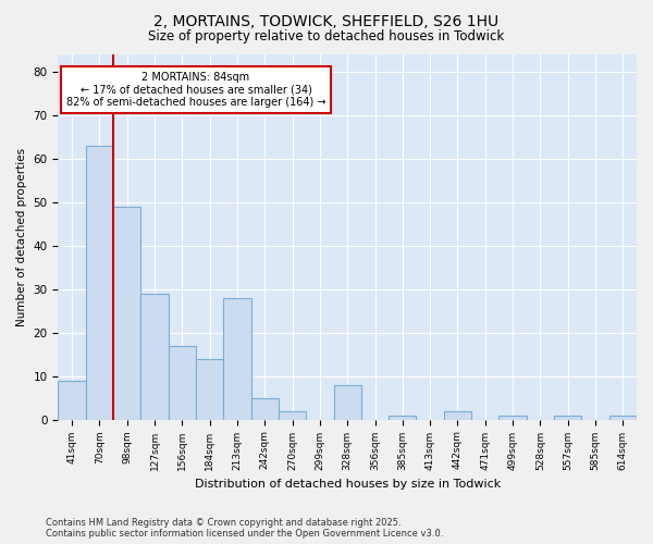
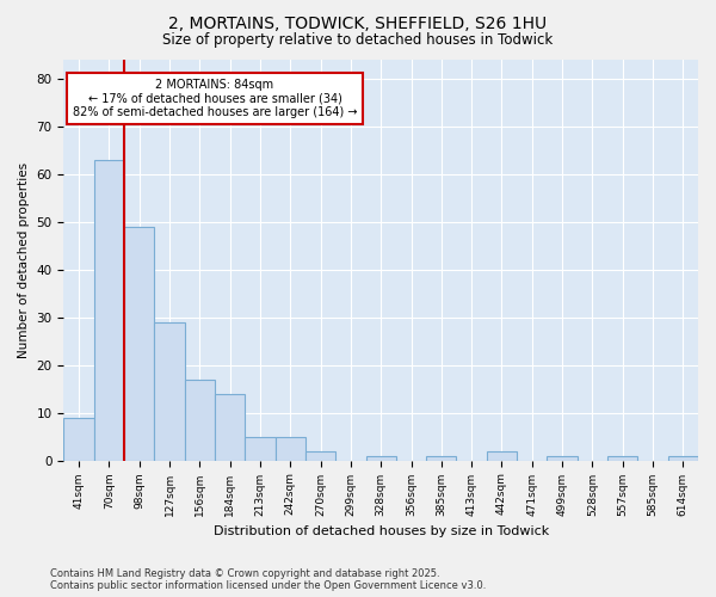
213sqm: 28 -> 5
328sqm: 8 -> 1
